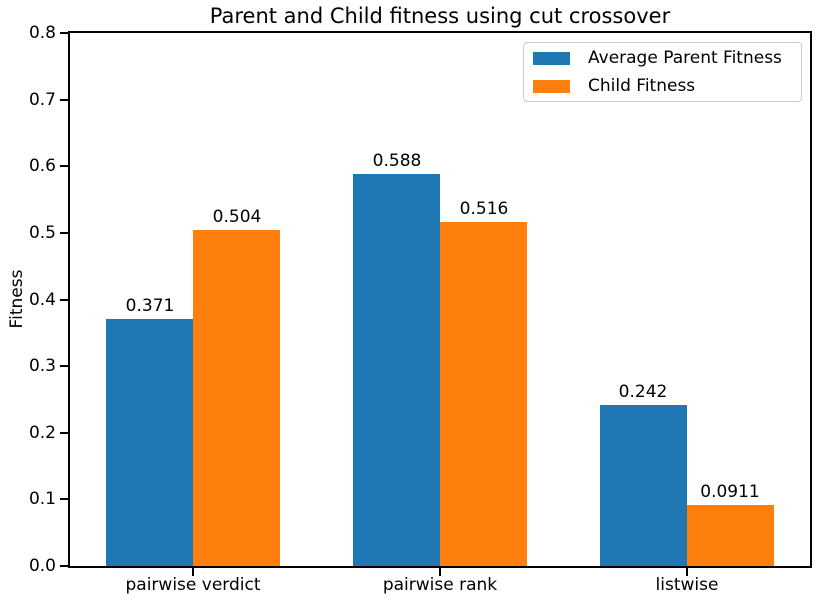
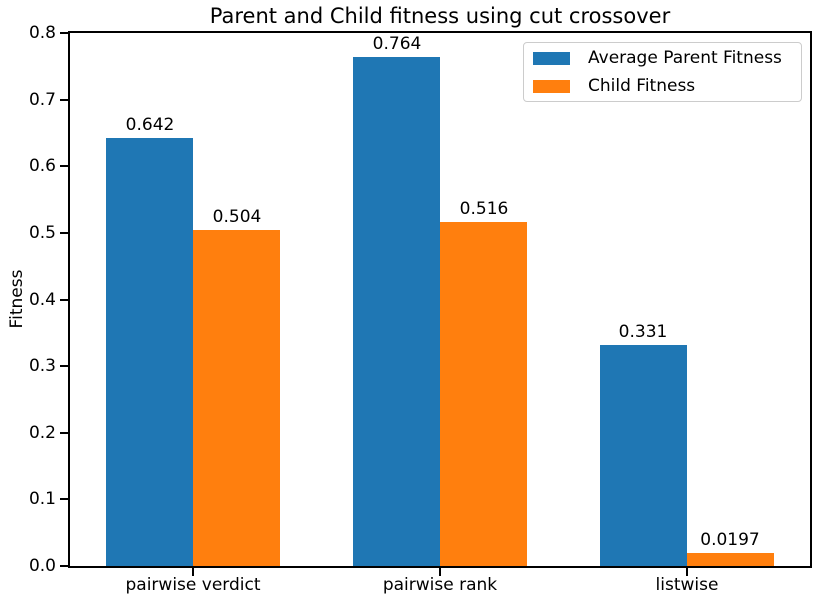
Average Parent Fitness/pairwise verdict: 0.371 -> 0.642
Average Parent Fitness/pairwise rank: 0.588 -> 0.764
Average Parent Fitness/listwise: 0.242 -> 0.331
Child Fitness/listwise: 0.0911 -> 0.0197
